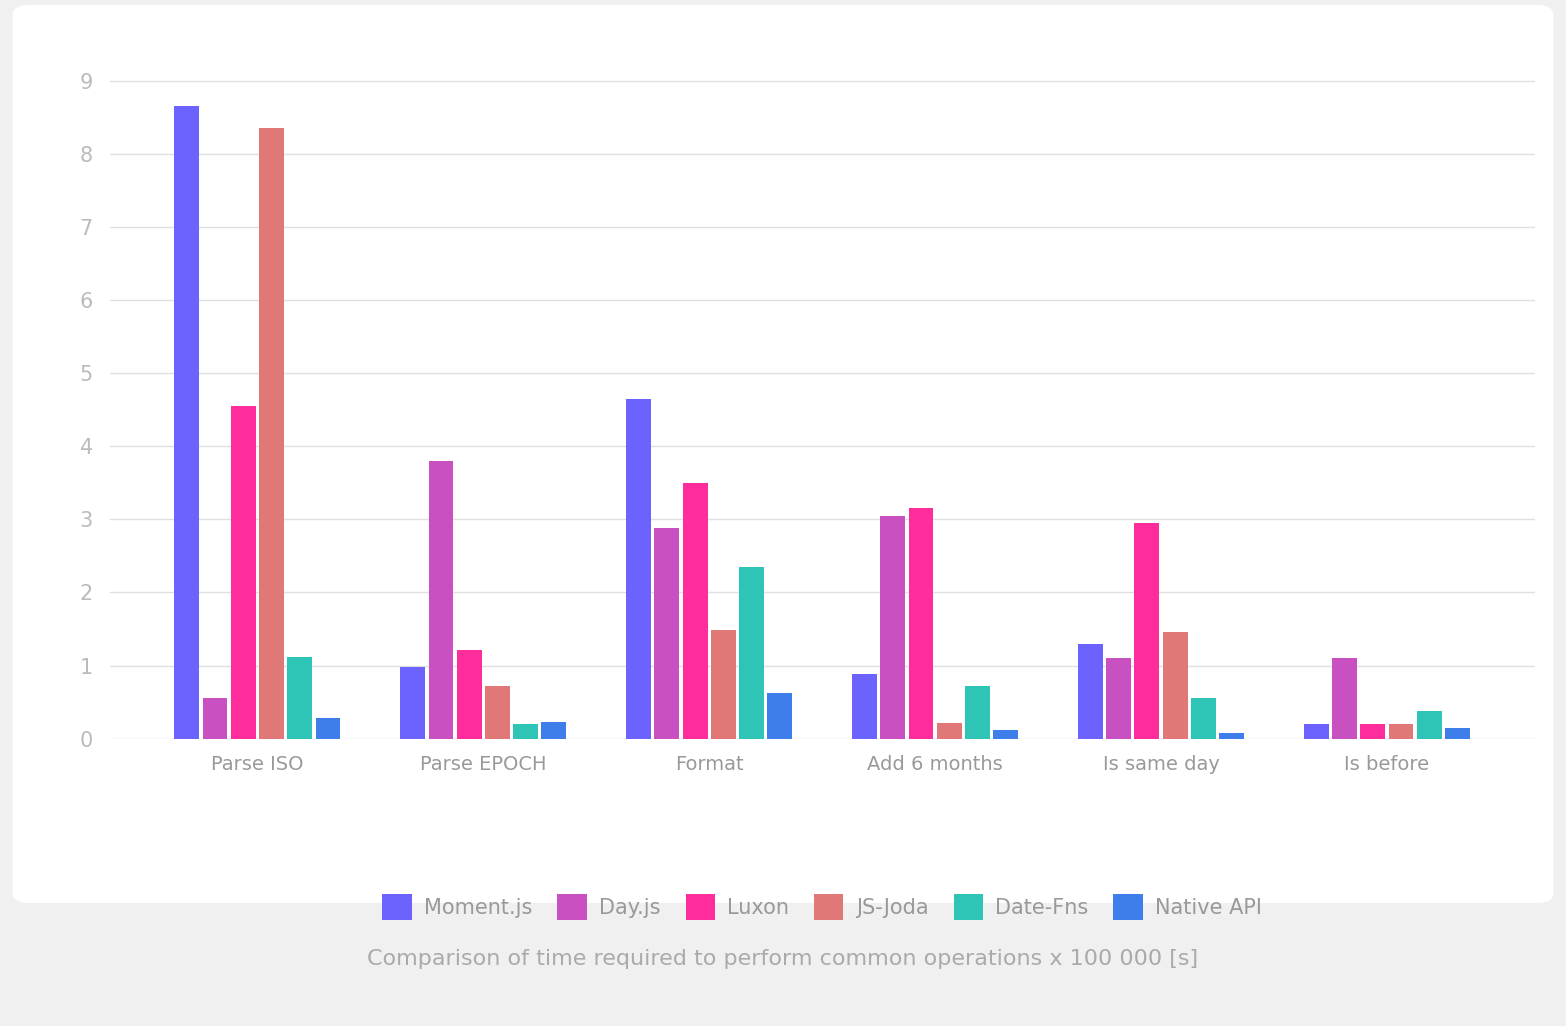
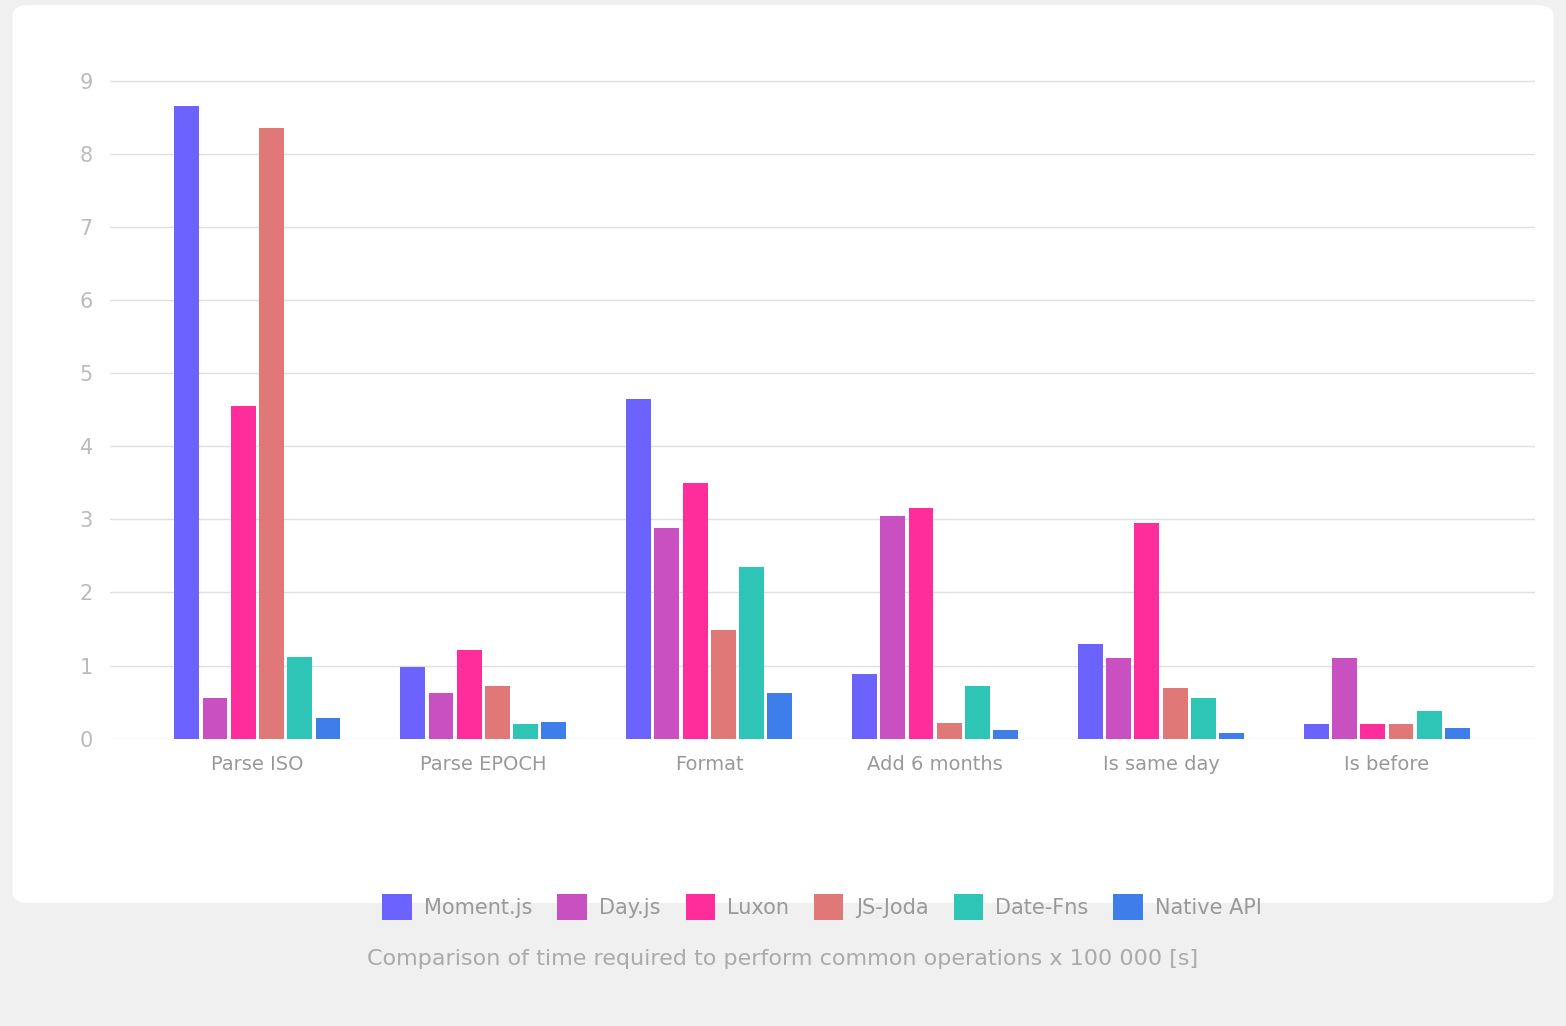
Day.js/Parse EPOCH: 3.80 -> 0.62
JS-Joda/Is same day: 1.46 -> 0.70
